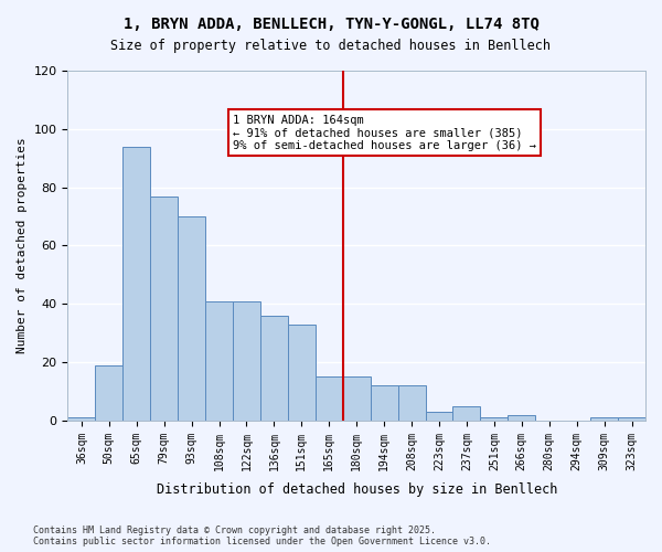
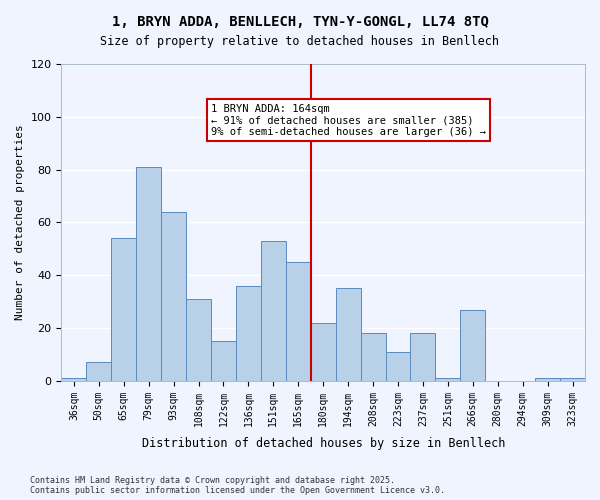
50sqm: 19 -> 7
65sqm: 94 -> 54
79sqm: 77 -> 81
93sqm: 70 -> 64
108sqm: 41 -> 31
122sqm: 41 -> 15
151sqm: 33 -> 53
165sqm: 15 -> 45
180sqm: 15 -> 22
194sqm: 12 -> 35
208sqm: 12 -> 18
223sqm: 3 -> 11
237sqm: 5 -> 18
266sqm: 2 -> 27
